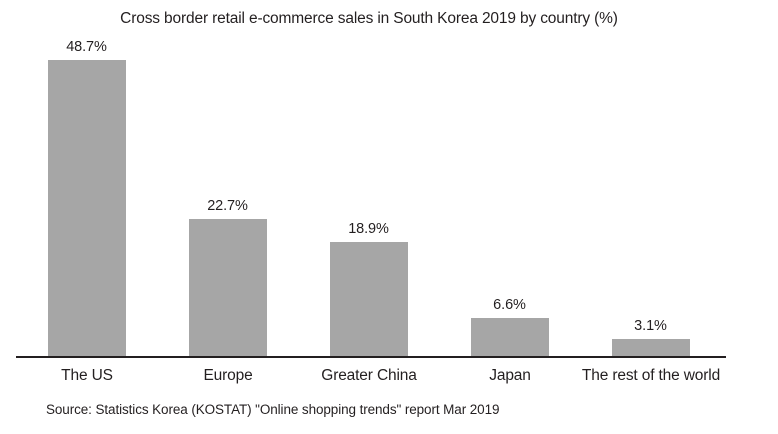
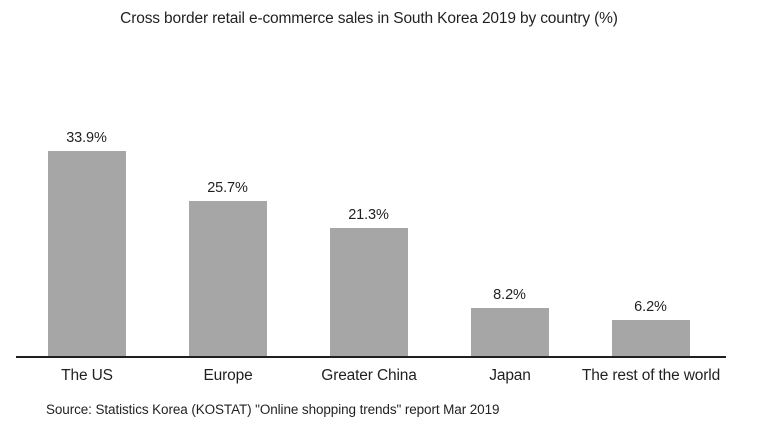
The US: 48.7% -> 33.9%
Europe: 22.7% -> 25.7%
Greater China: 18.9% -> 21.3%
Japan: 6.6% -> 8.2%
The rest of the world: 3.1% -> 6.2%
